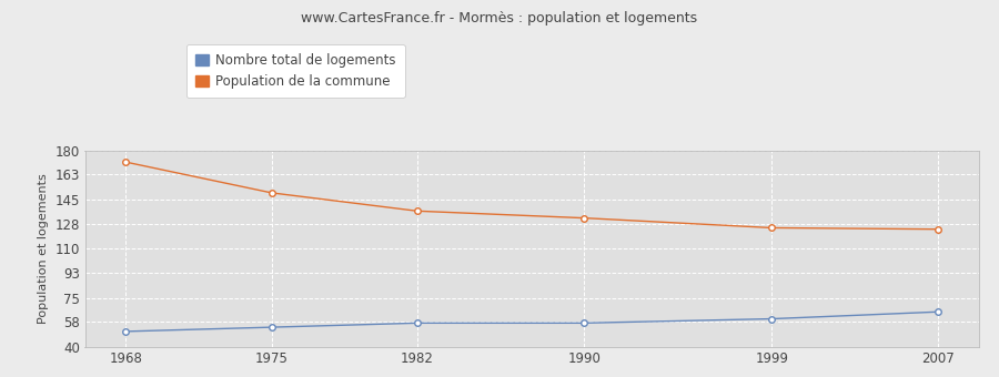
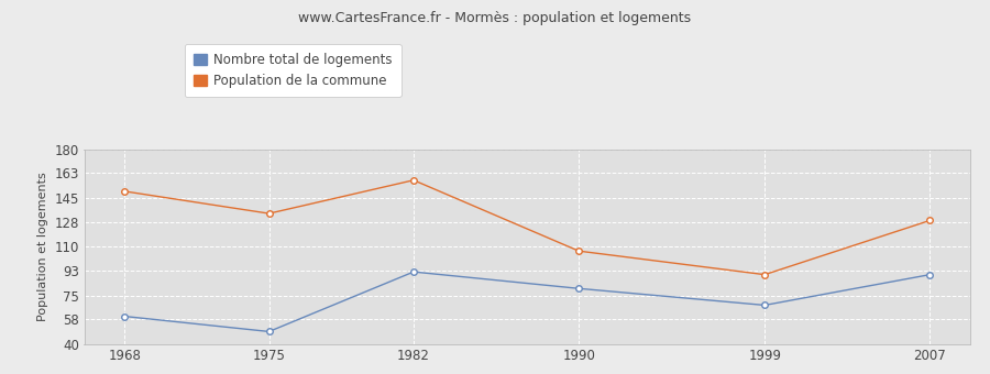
Nombre total de logements/1968: 51 -> 60
Population de la commune/1968: 172 -> 150
Nombre total de logements/1975: 54 -> 49
Population de la commune/1975: 150 -> 134
Nombre total de logements/1982: 57 -> 92
Population de la commune/1982: 137 -> 158
Nombre total de logements/1990: 57 -> 80
Population de la commune/1990: 132 -> 107
Nombre total de logements/1999: 60 -> 68
Population de la commune/1999: 125 -> 90
Nombre total de logements/2007: 65 -> 90
Population de la commune/2007: 124 -> 129
